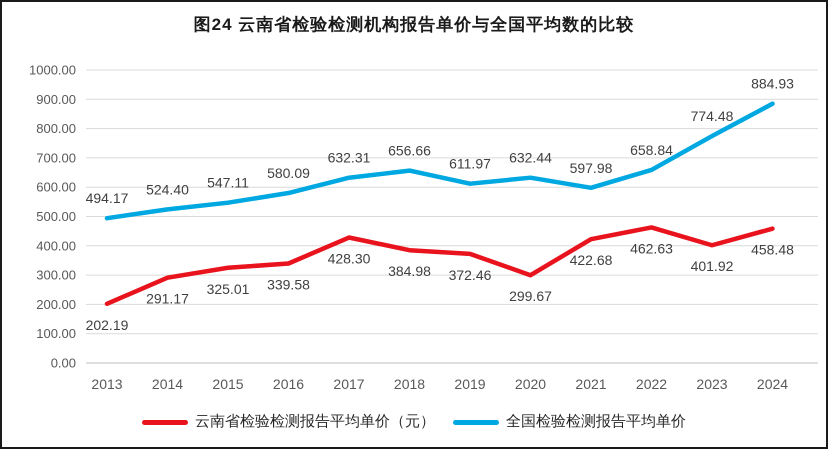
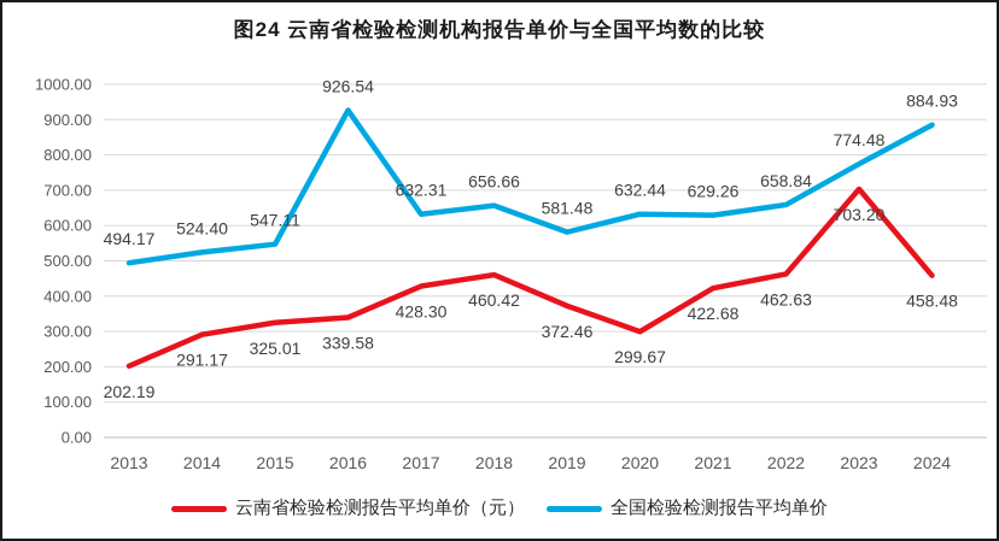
全国检验检测报告平均单价/2016: 580.09 -> 926.54
云南省检验检测报告平均单价（元）/2018: 384.98 -> 460.42
全国检验检测报告平均单价/2019: 611.97 -> 581.48
全国检验检测报告平均单价/2021: 597.98 -> 629.26
云南省检验检测报告平均单价（元）/2023: 401.92 -> 703.20
